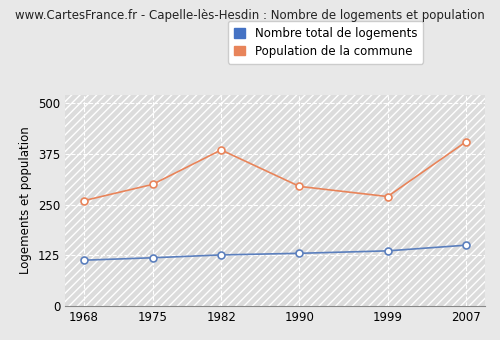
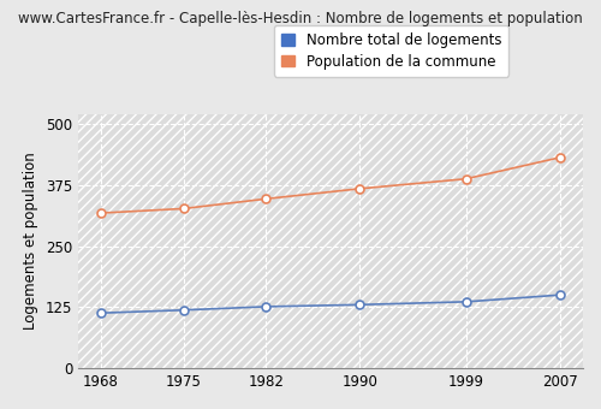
Population de la commune/1968: 260 -> 318
Population de la commune/1975: 300 -> 327
Population de la commune/1982: 385 -> 347
Population de la commune/1990: 295 -> 368
Population de la commune/1999: 270 -> 388
Population de la commune/2007: 405 -> 432
